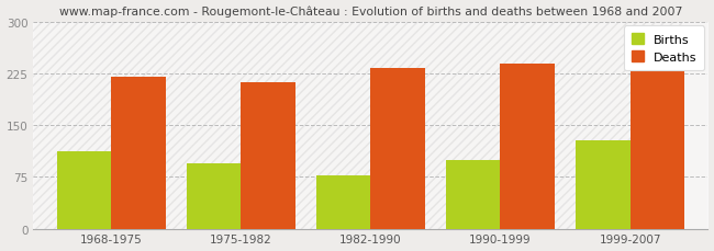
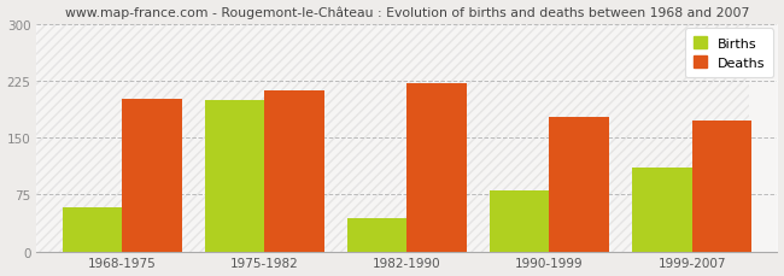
Births/1968-1975: 113 -> 58
Deaths/1968-1975: 220 -> 202
Births/1975-1982: 95 -> 200
Births/1982-1990: 78 -> 44
Deaths/1982-1990: 233 -> 222
Births/1990-1999: 100 -> 80
Deaths/1990-1999: 240 -> 178
Births/1999-2007: 128 -> 110
Deaths/1999-2007: 232 -> 172
